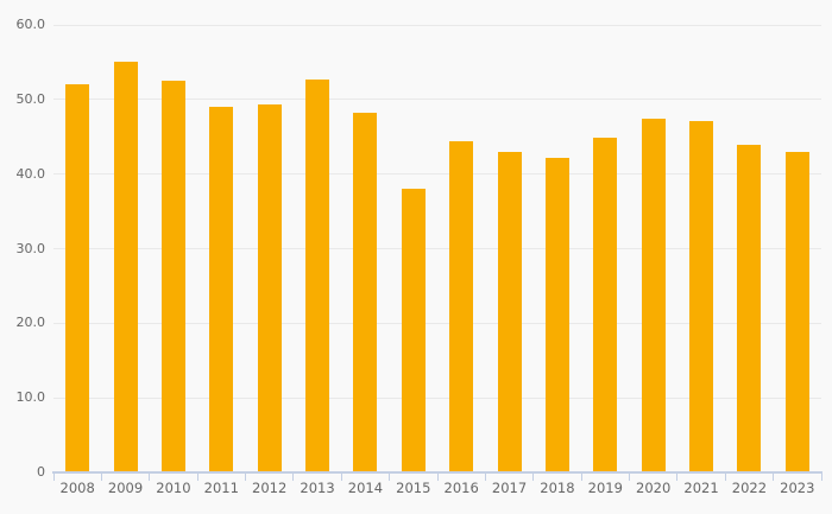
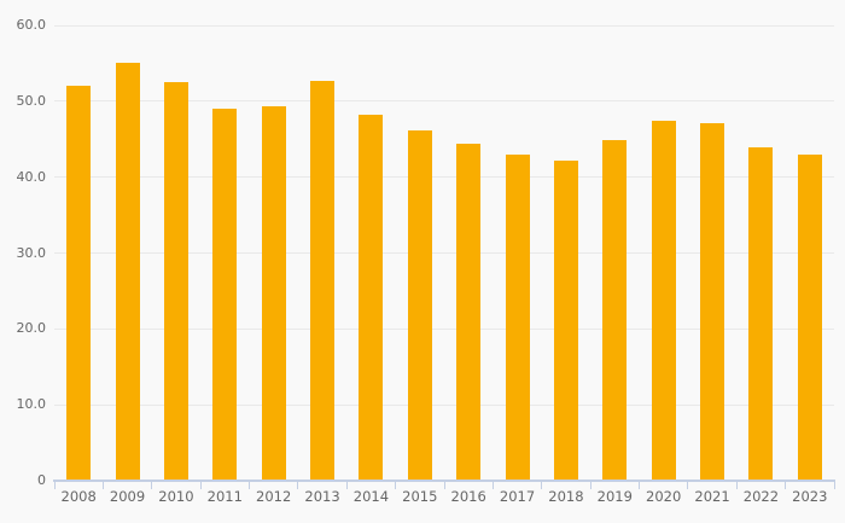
2015: 38 -> 46
